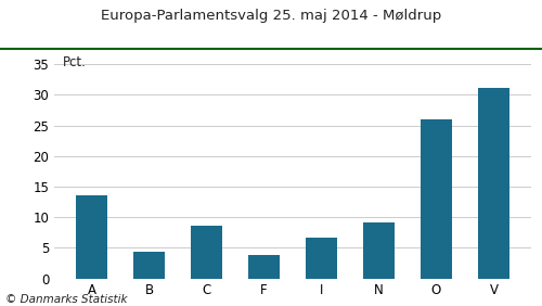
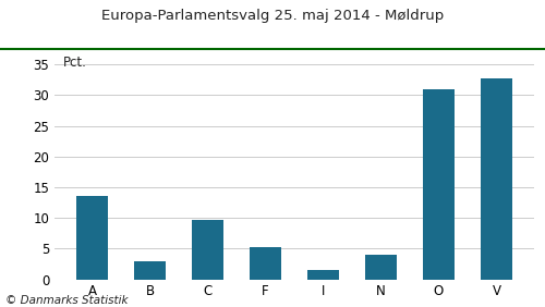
B: 4.4 -> 3.0
C: 8.6 -> 9.7
F: 3.8 -> 5.2
I: 6.6 -> 1.5
N: 9.2 -> 4.0
O: 26.0 -> 31.0
V: 31.2 -> 32.7
